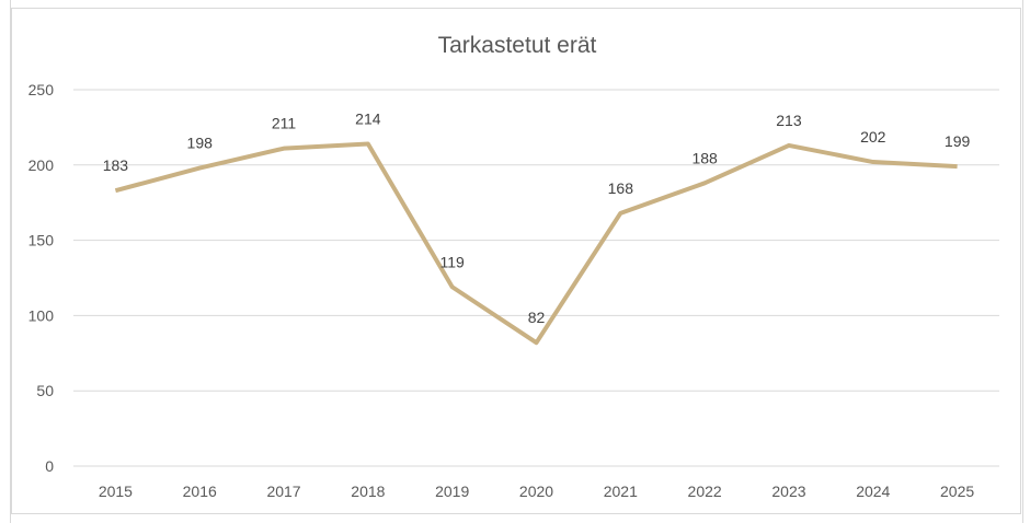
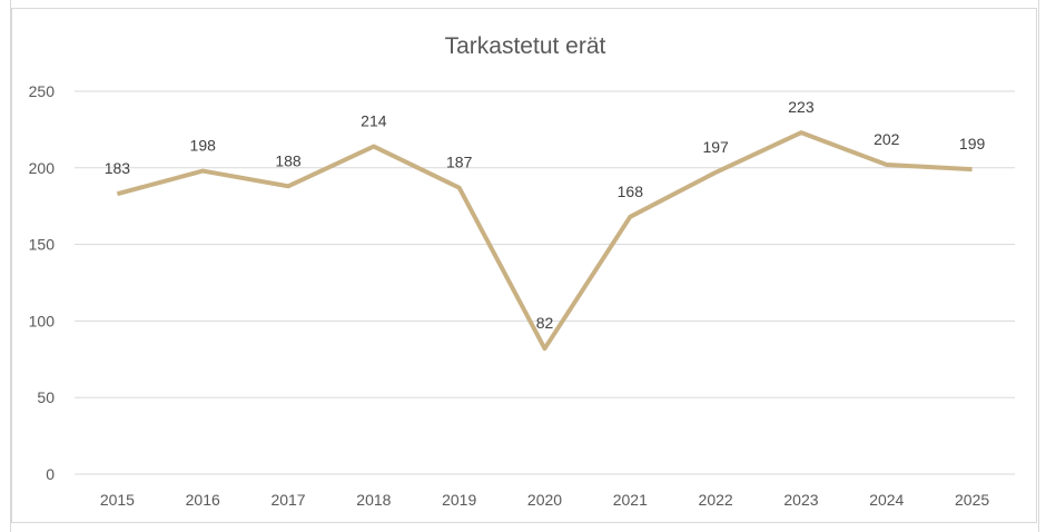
2017: 211 -> 188
2019: 119 -> 187
2022: 188 -> 197
2023: 213 -> 223
